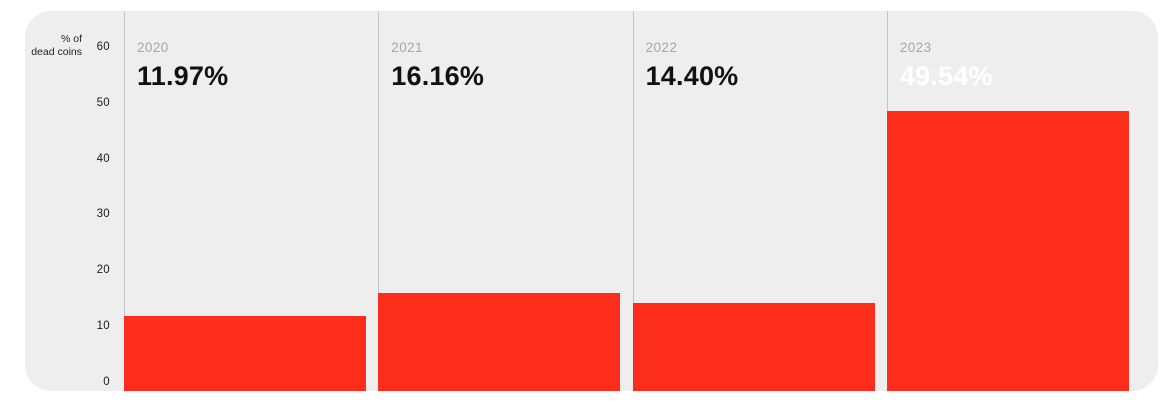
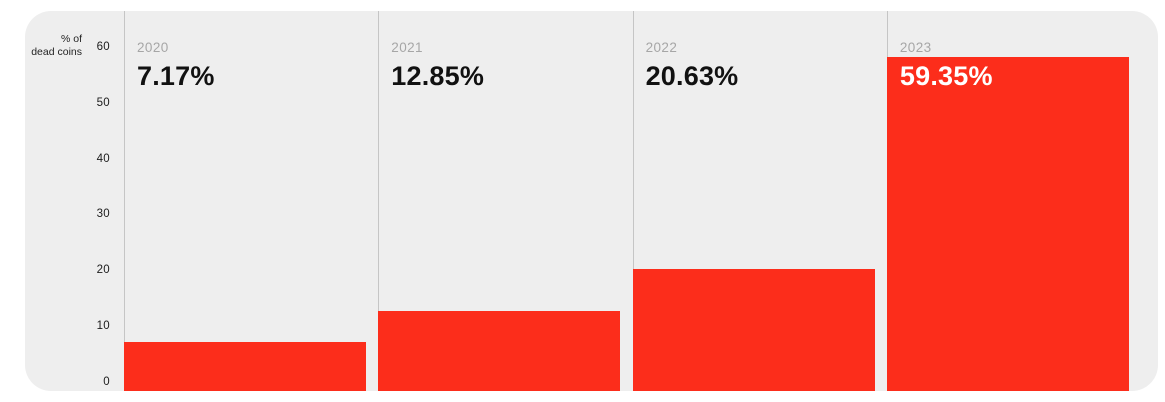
2020: 11.97% -> 7.17%
2021: 16.16% -> 12.85%
2022: 14.40% -> 20.63%
2023: 49.54% -> 59.35%
